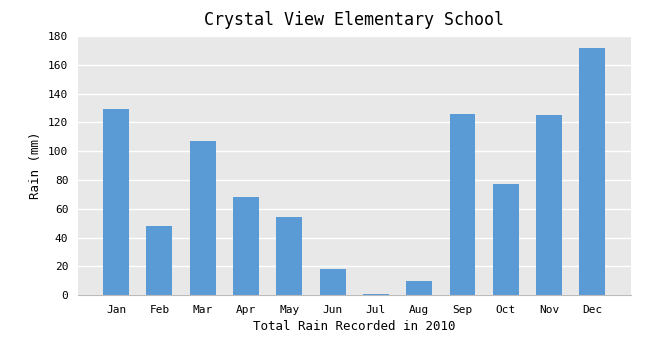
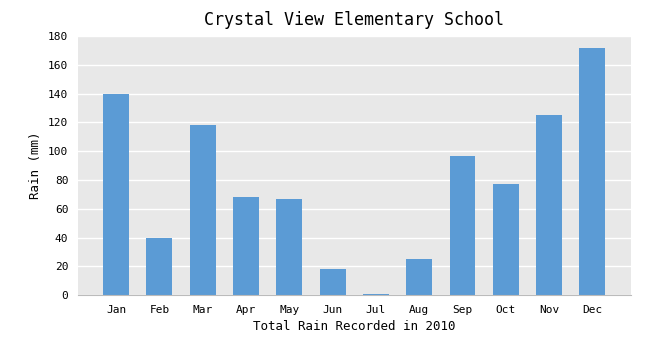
Jan: 129 -> 140
Feb: 48 -> 40
Mar: 107 -> 118
May: 54 -> 67
Aug: 10 -> 25
Sep: 126 -> 97
